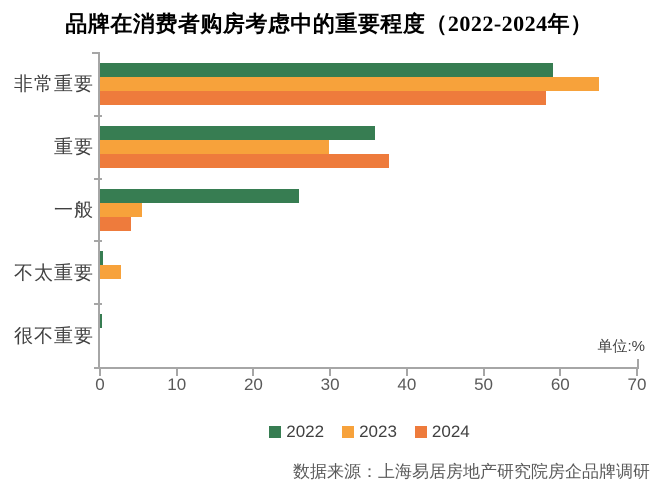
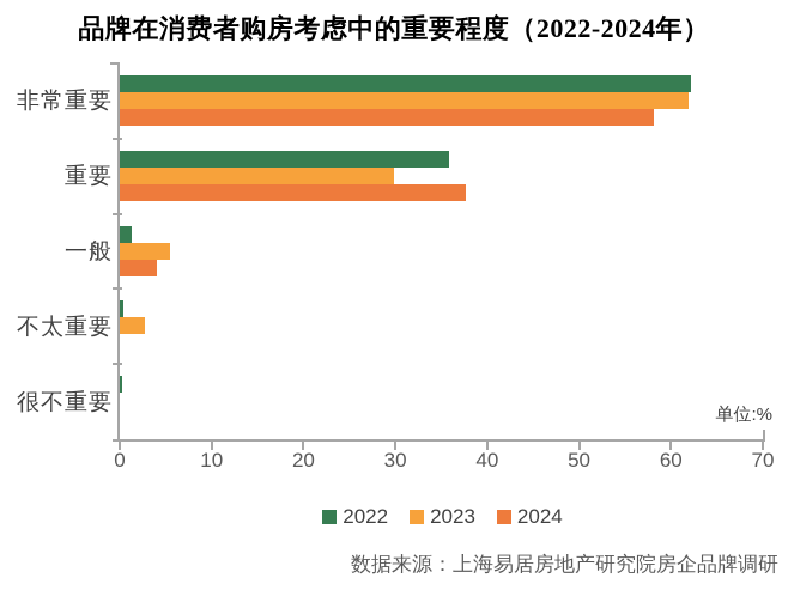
2022/非常重要: 59 -> 62
2023/非常重要: 65 -> 62
2022/一般: 26 -> 1
